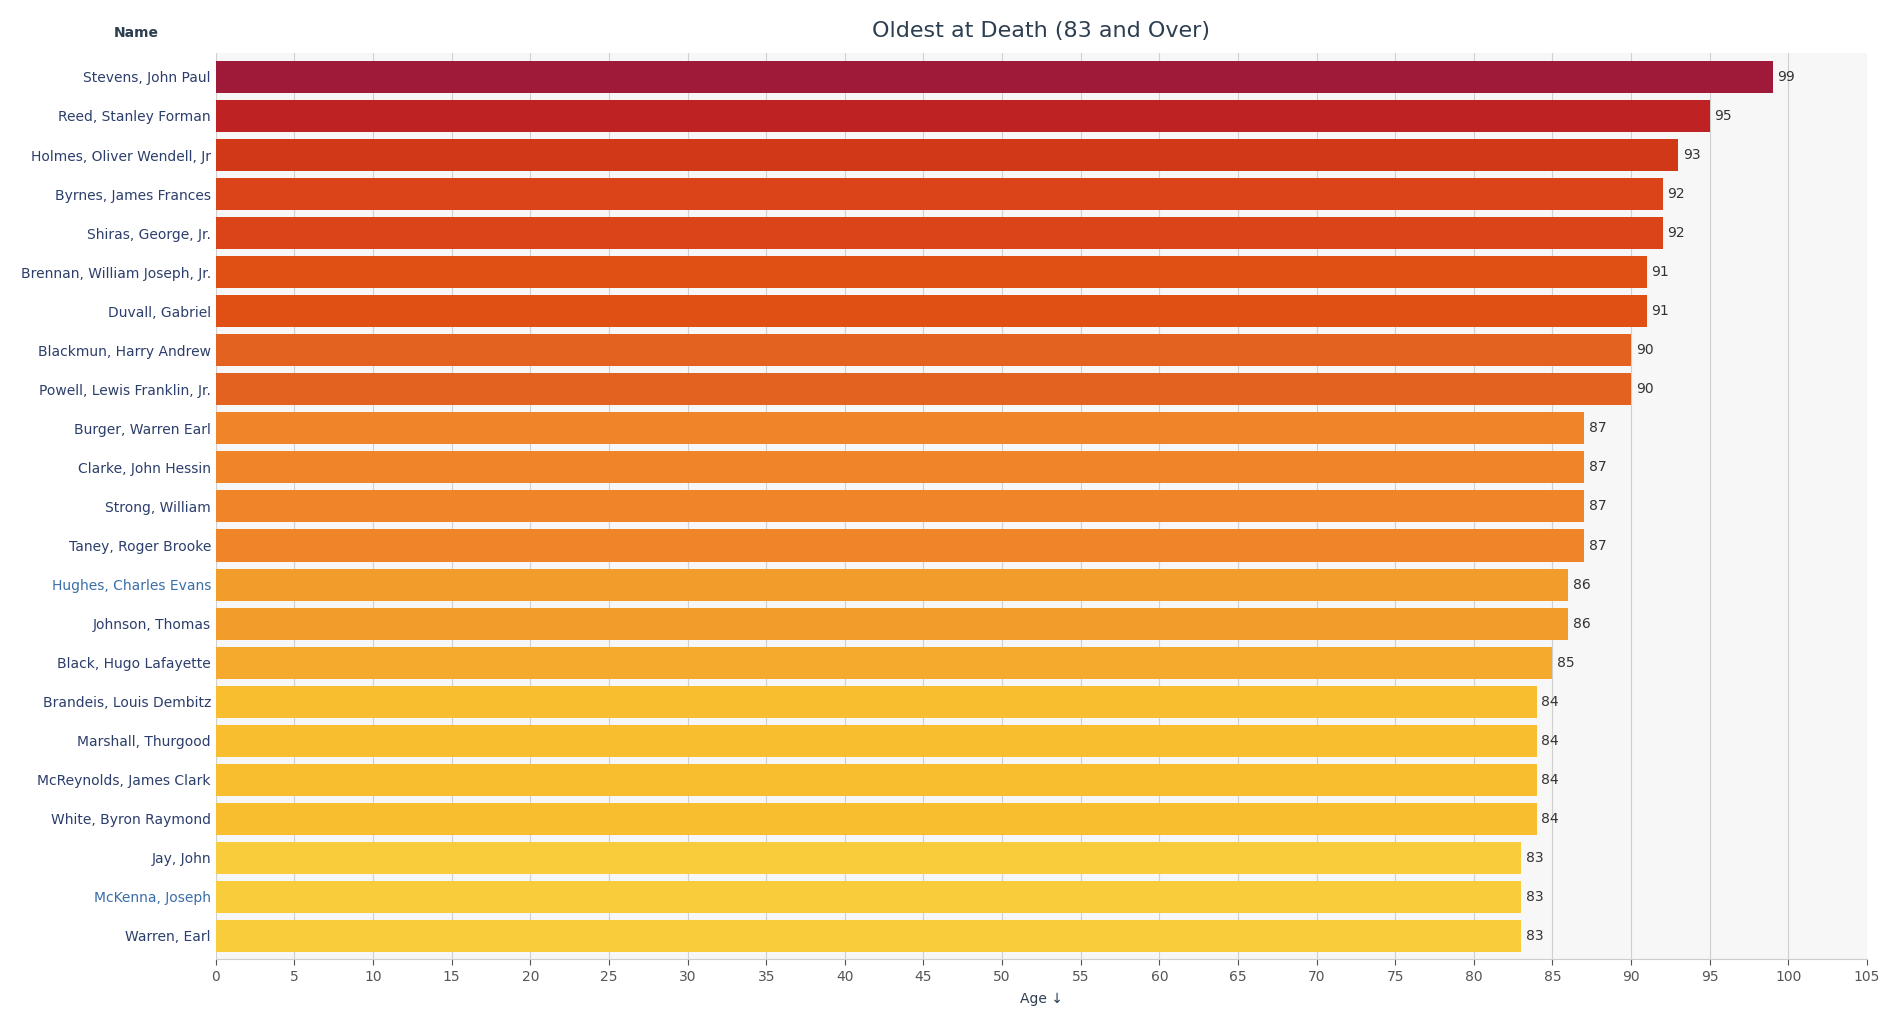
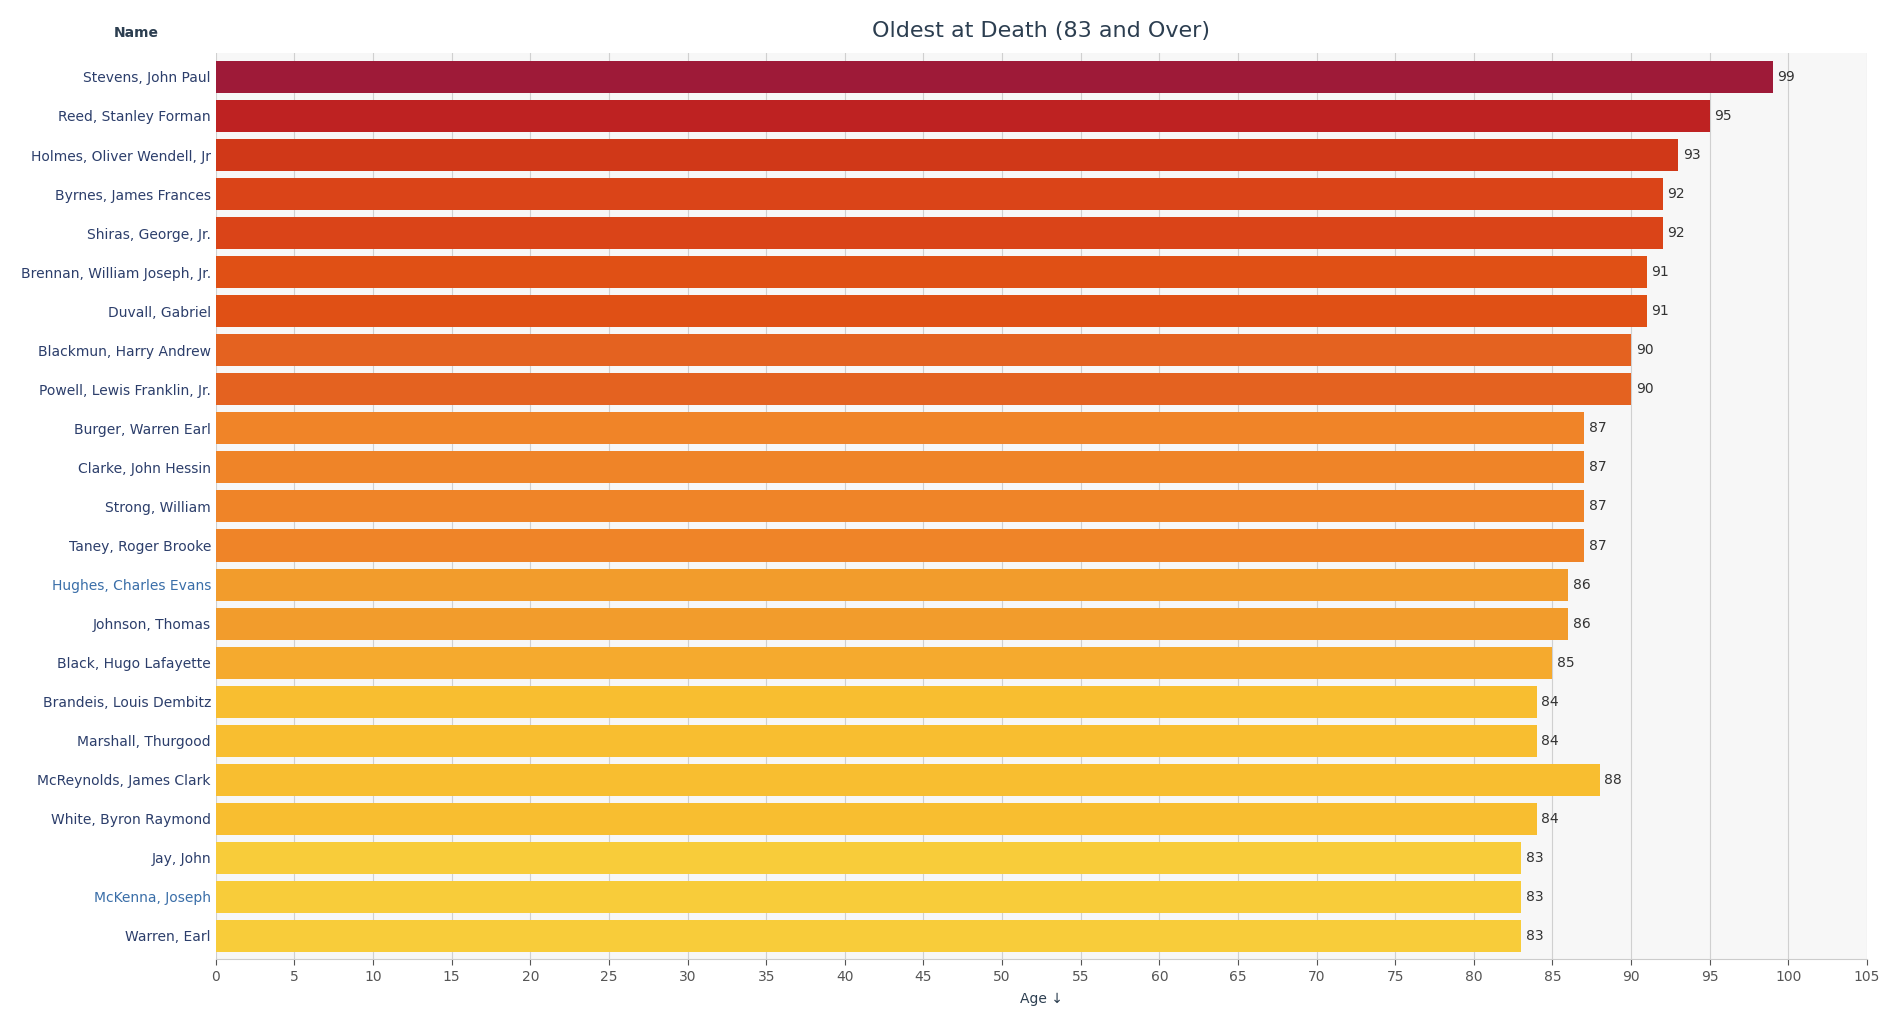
McReynolds, James Clark: 84 -> 88
